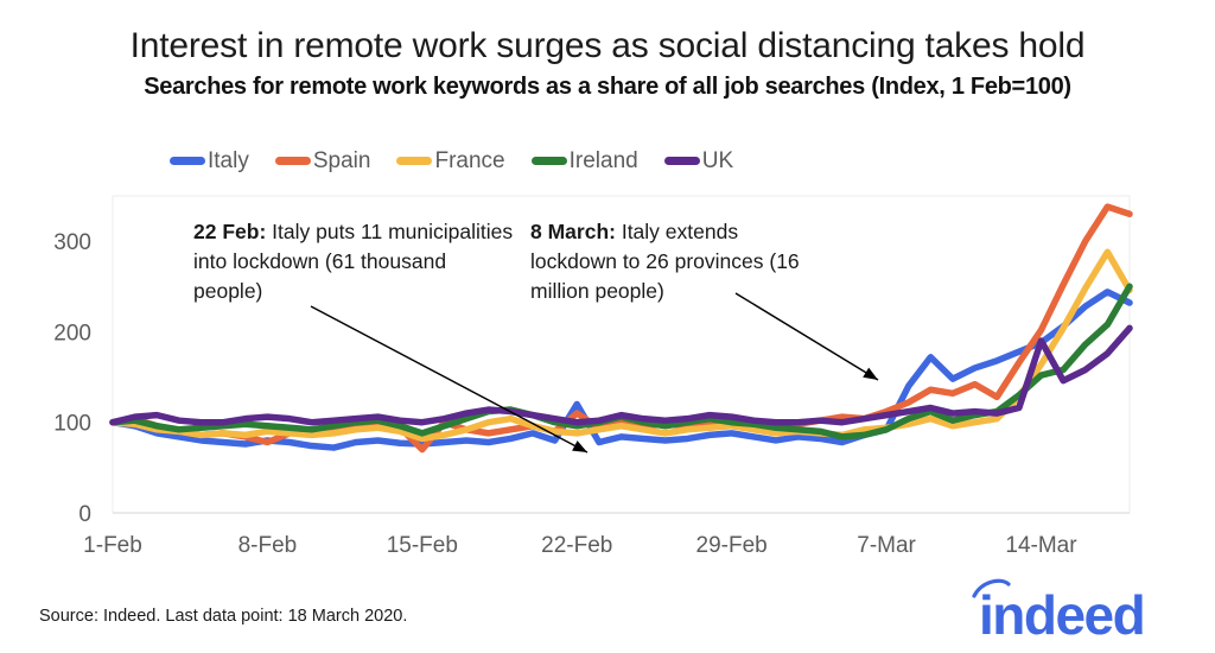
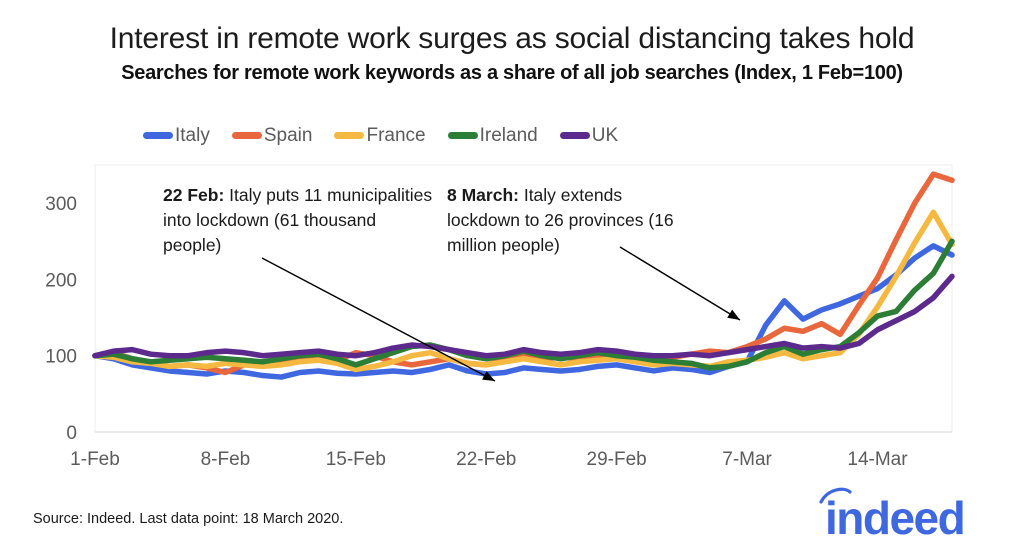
Spain/15-Feb: 70 -> 100
Italy/22-Feb: 120 -> 80
Spain/22-Feb: 110 -> 90
UK/14-Mar: 190 -> 130
